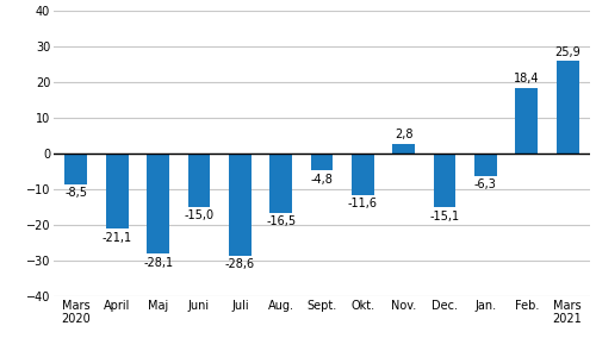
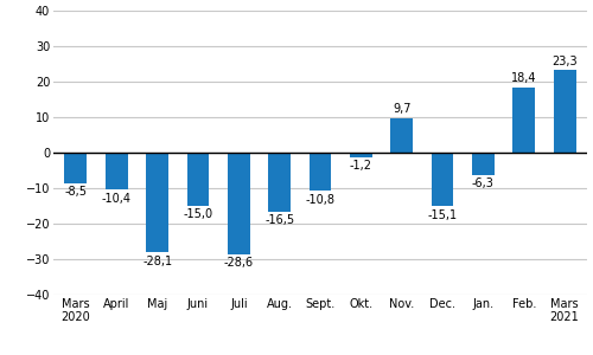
April: -21,1 -> -10,4
Sept.: -4,8 -> -10,8
Okt.: -11,6 -> -1,2
Nov.: 2,8 -> 9,7
Mars 2021: 25,9 -> 23,3
